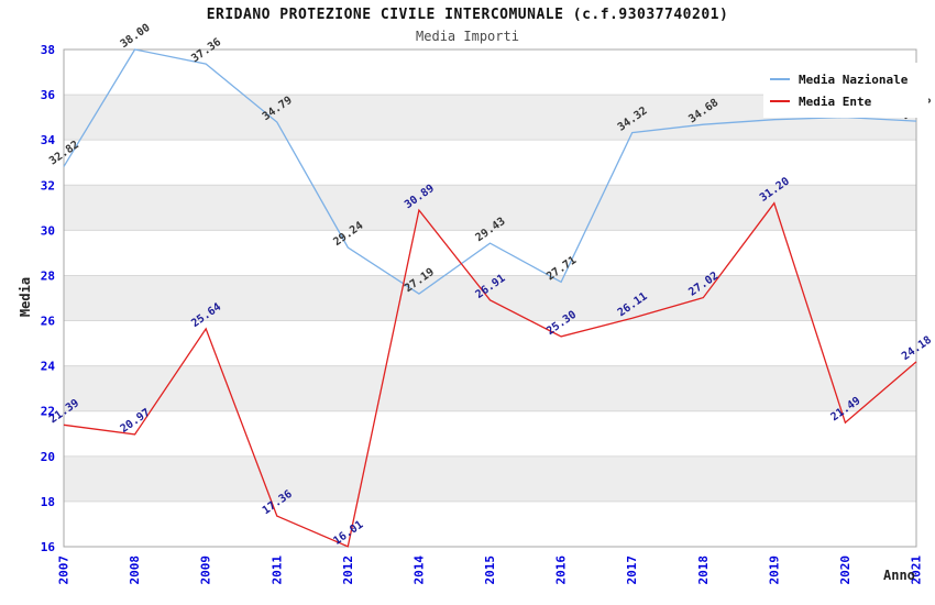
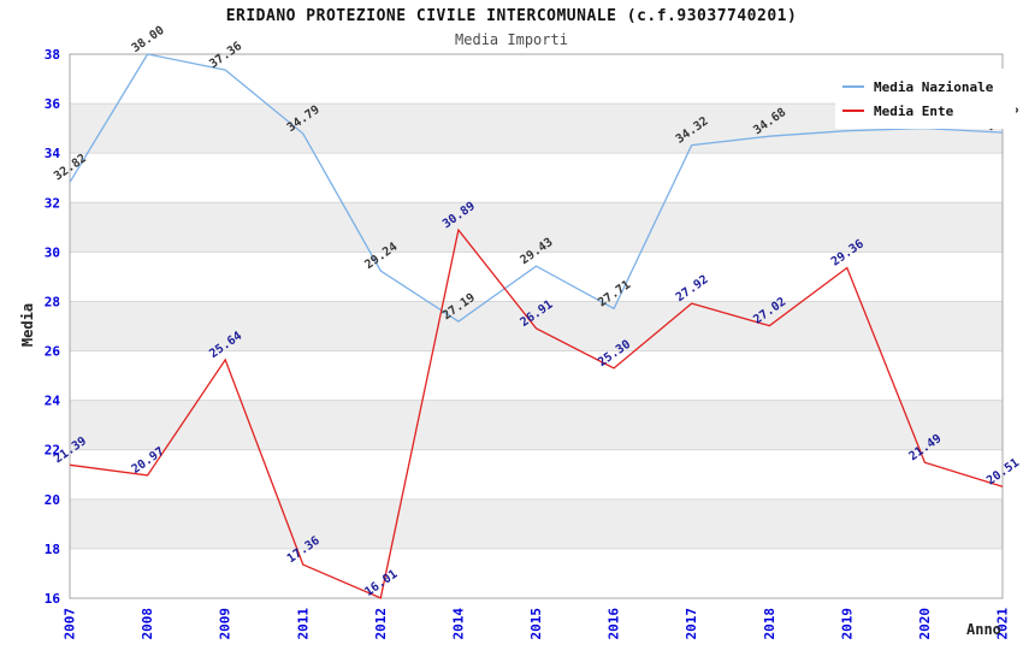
Media Ente/2017: 26.11 -> 27.92
Media Ente/2019: 31.20 -> 29.36
Media Ente/2021: 24.18 -> 20.51
